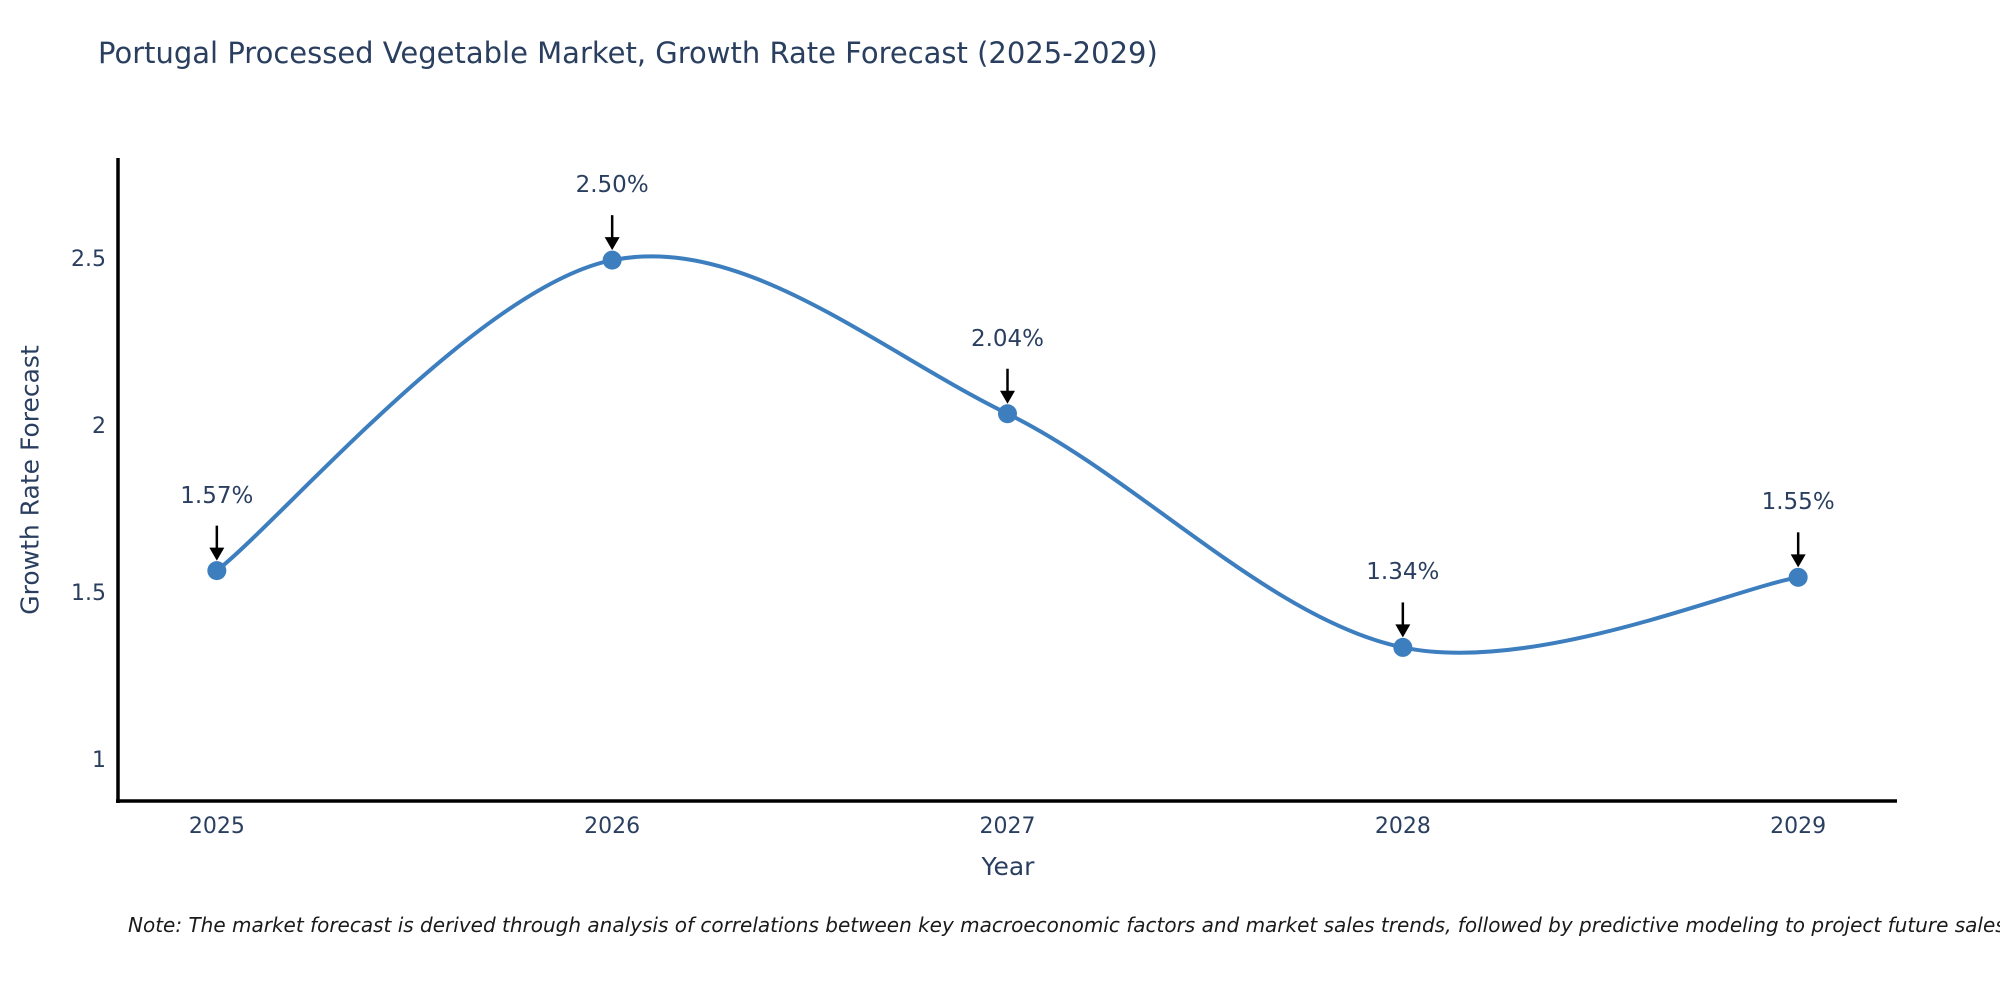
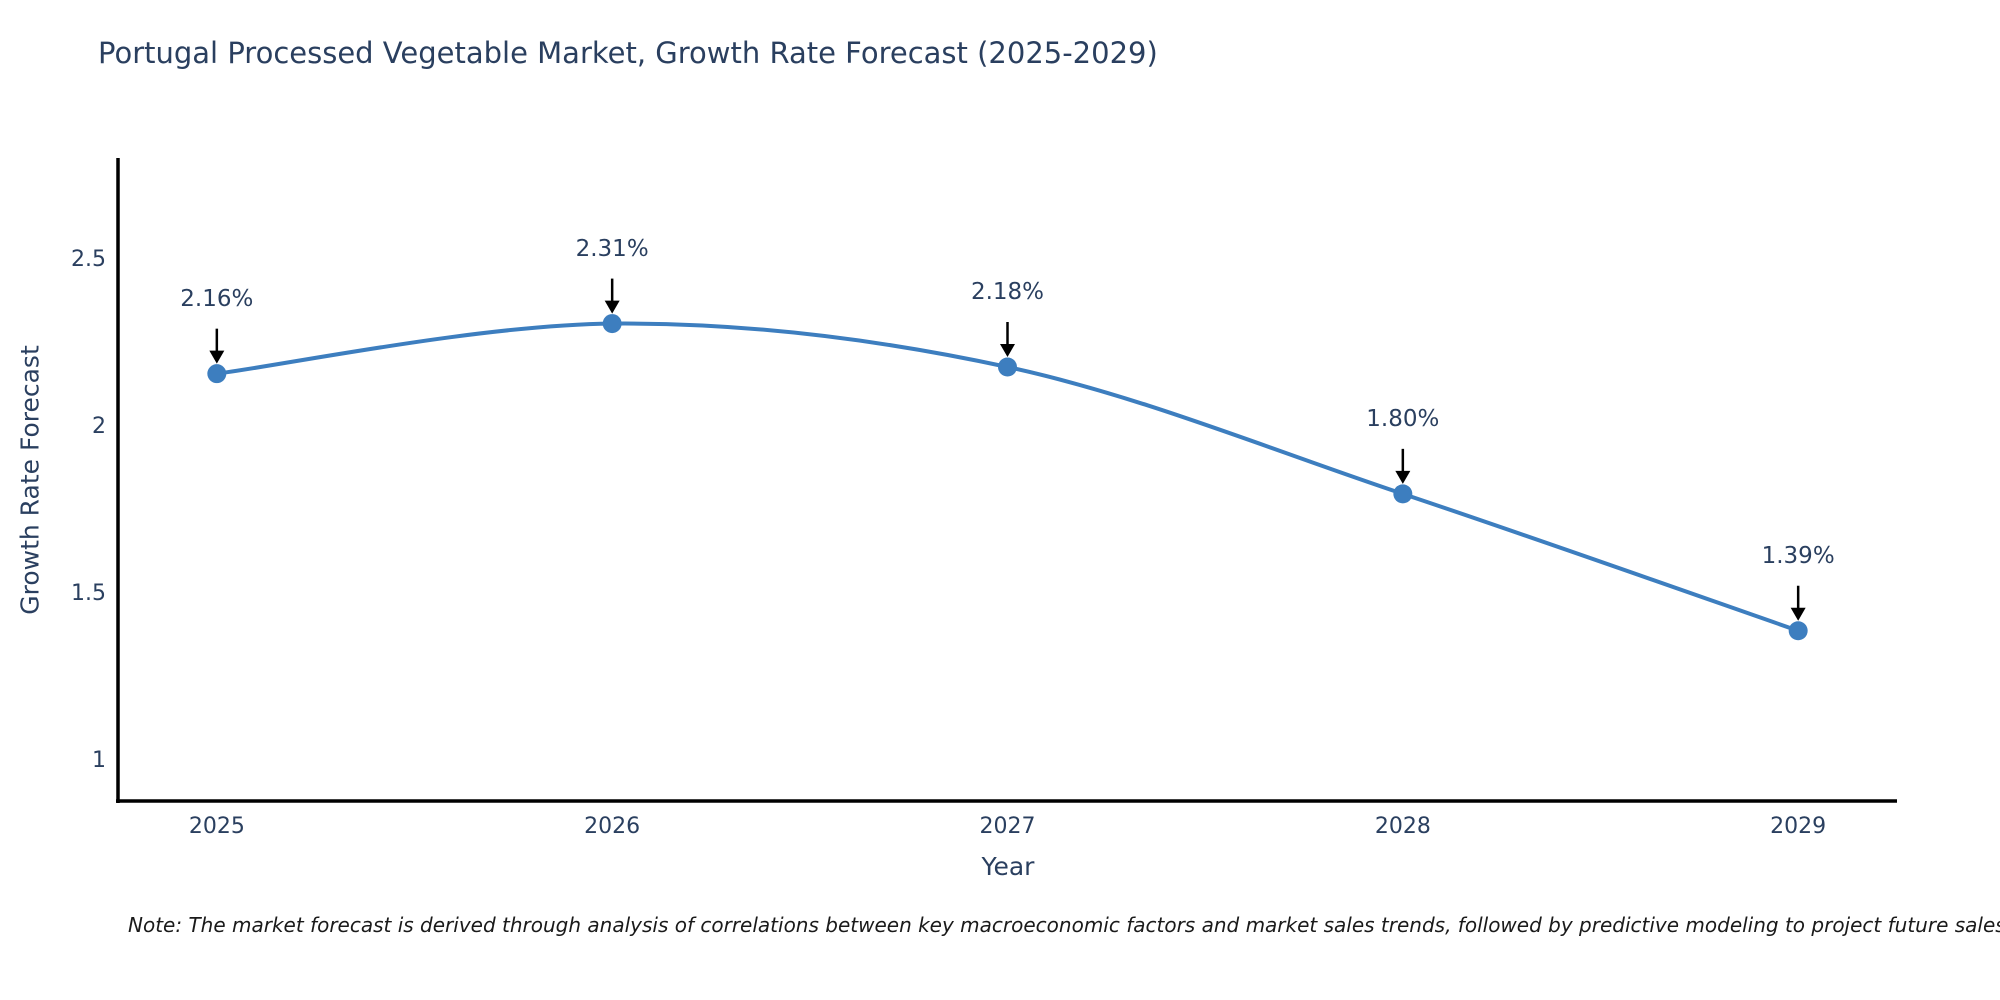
2025: 1.57% -> 2.16%
2026: 2.50% -> 2.31%
2027: 2.04% -> 2.18%
2028: 1.34% -> 1.80%
2029: 1.55% -> 1.39%
